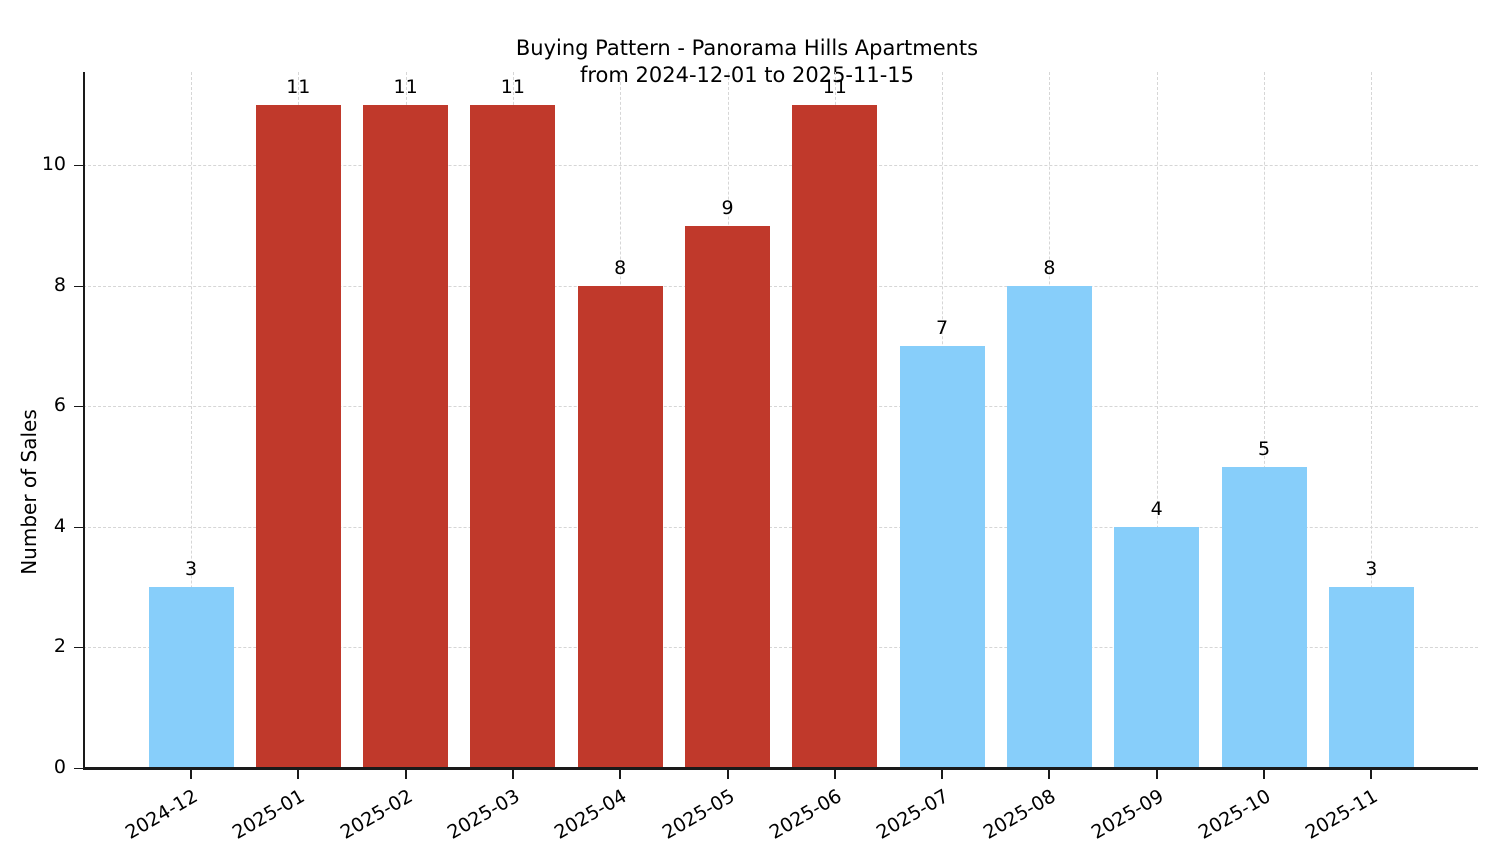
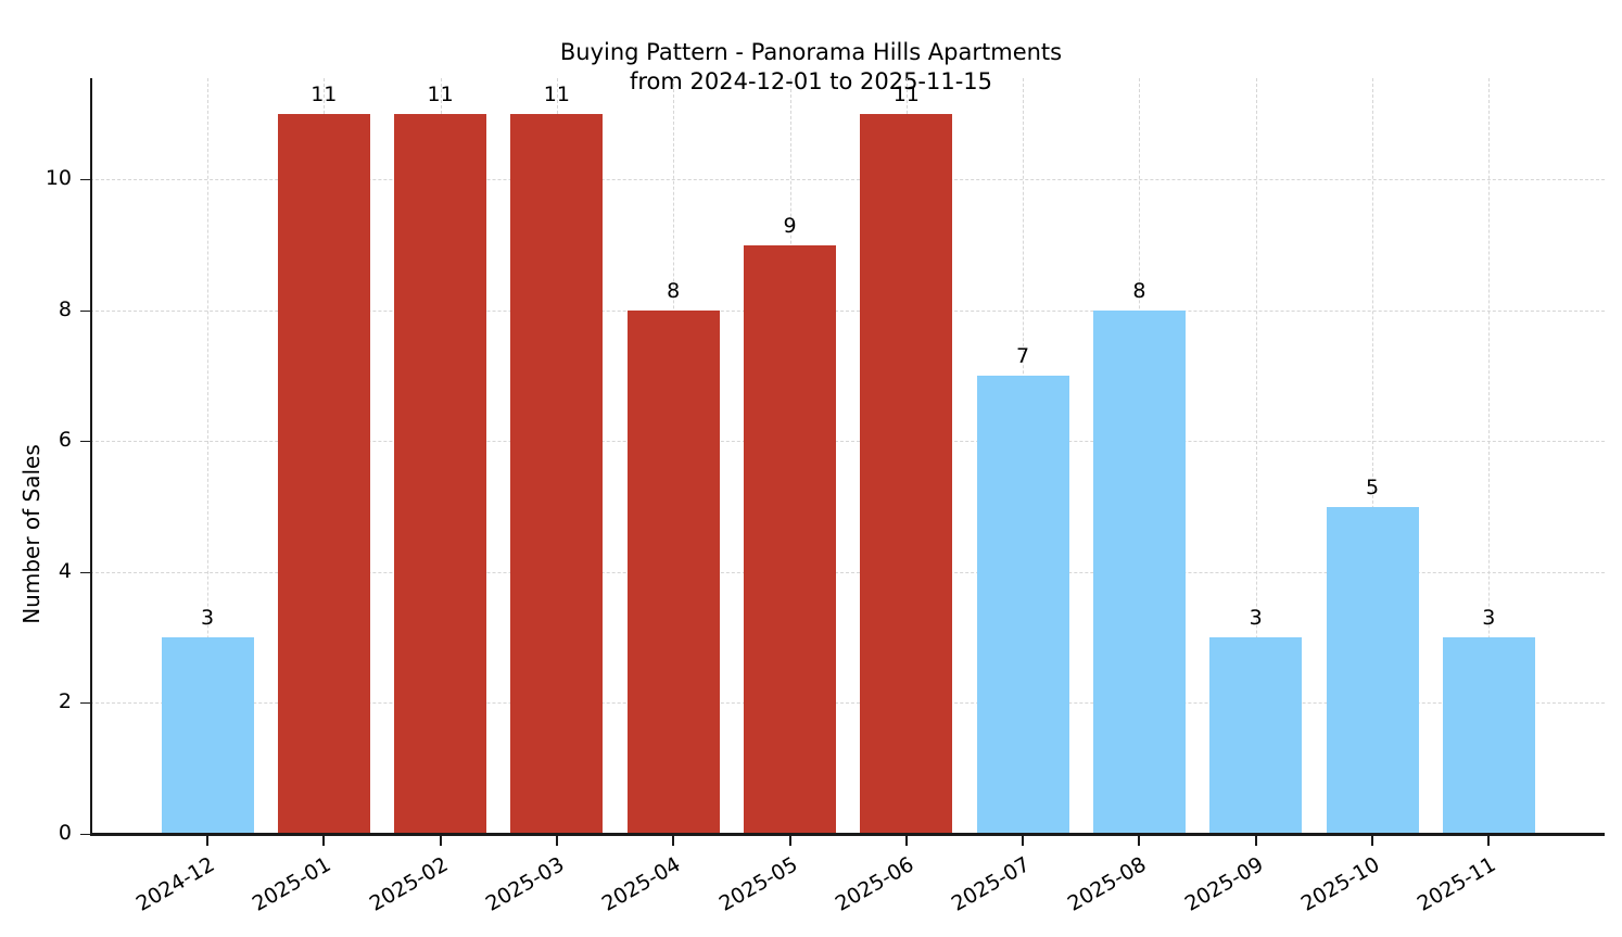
2025-09: 4 -> 3
